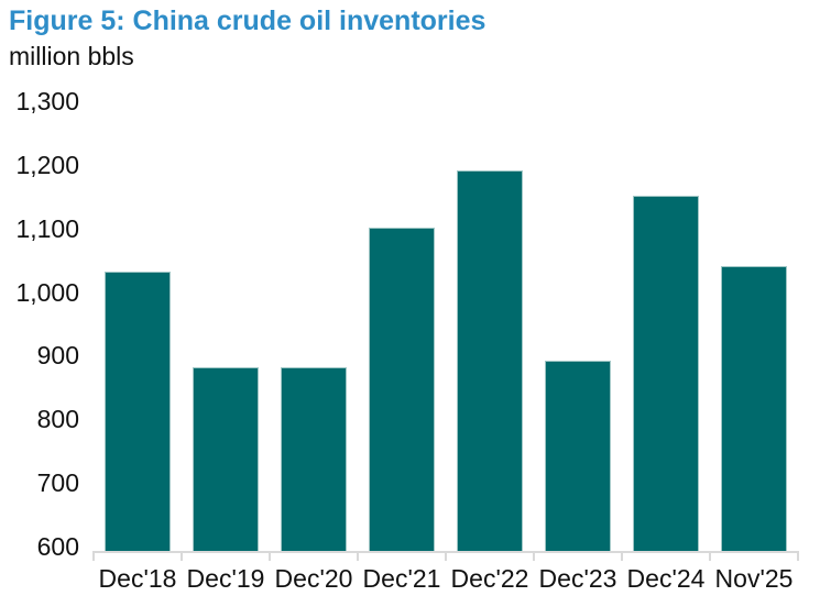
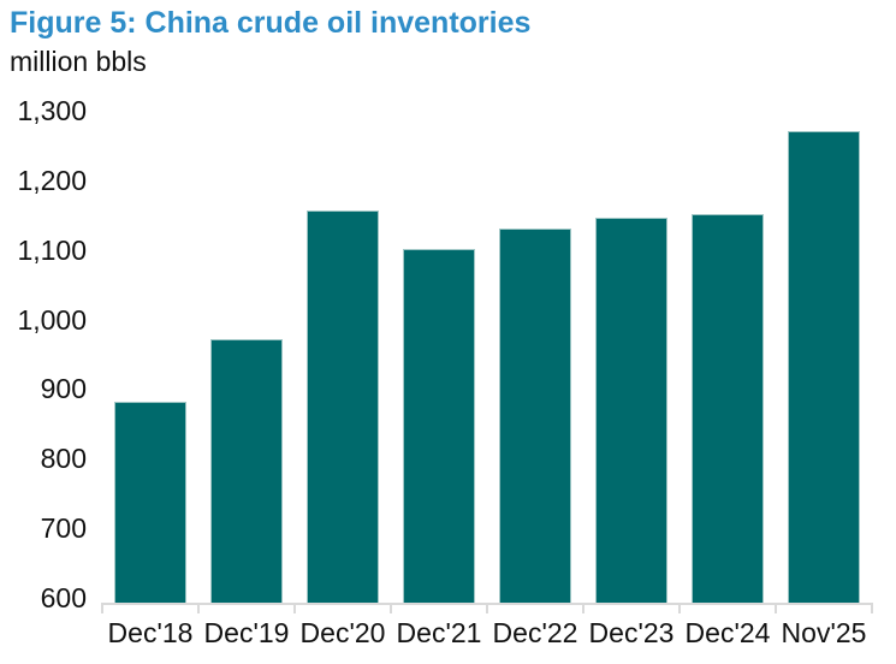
Dec'18: 1040 -> 890
Dec'19: 890 -> 980
Dec'20: 890 -> 1160
Dec'22: 1200 -> 1140
Dec'23: 900 -> 1160
Nov'25: 1050 -> 1280
